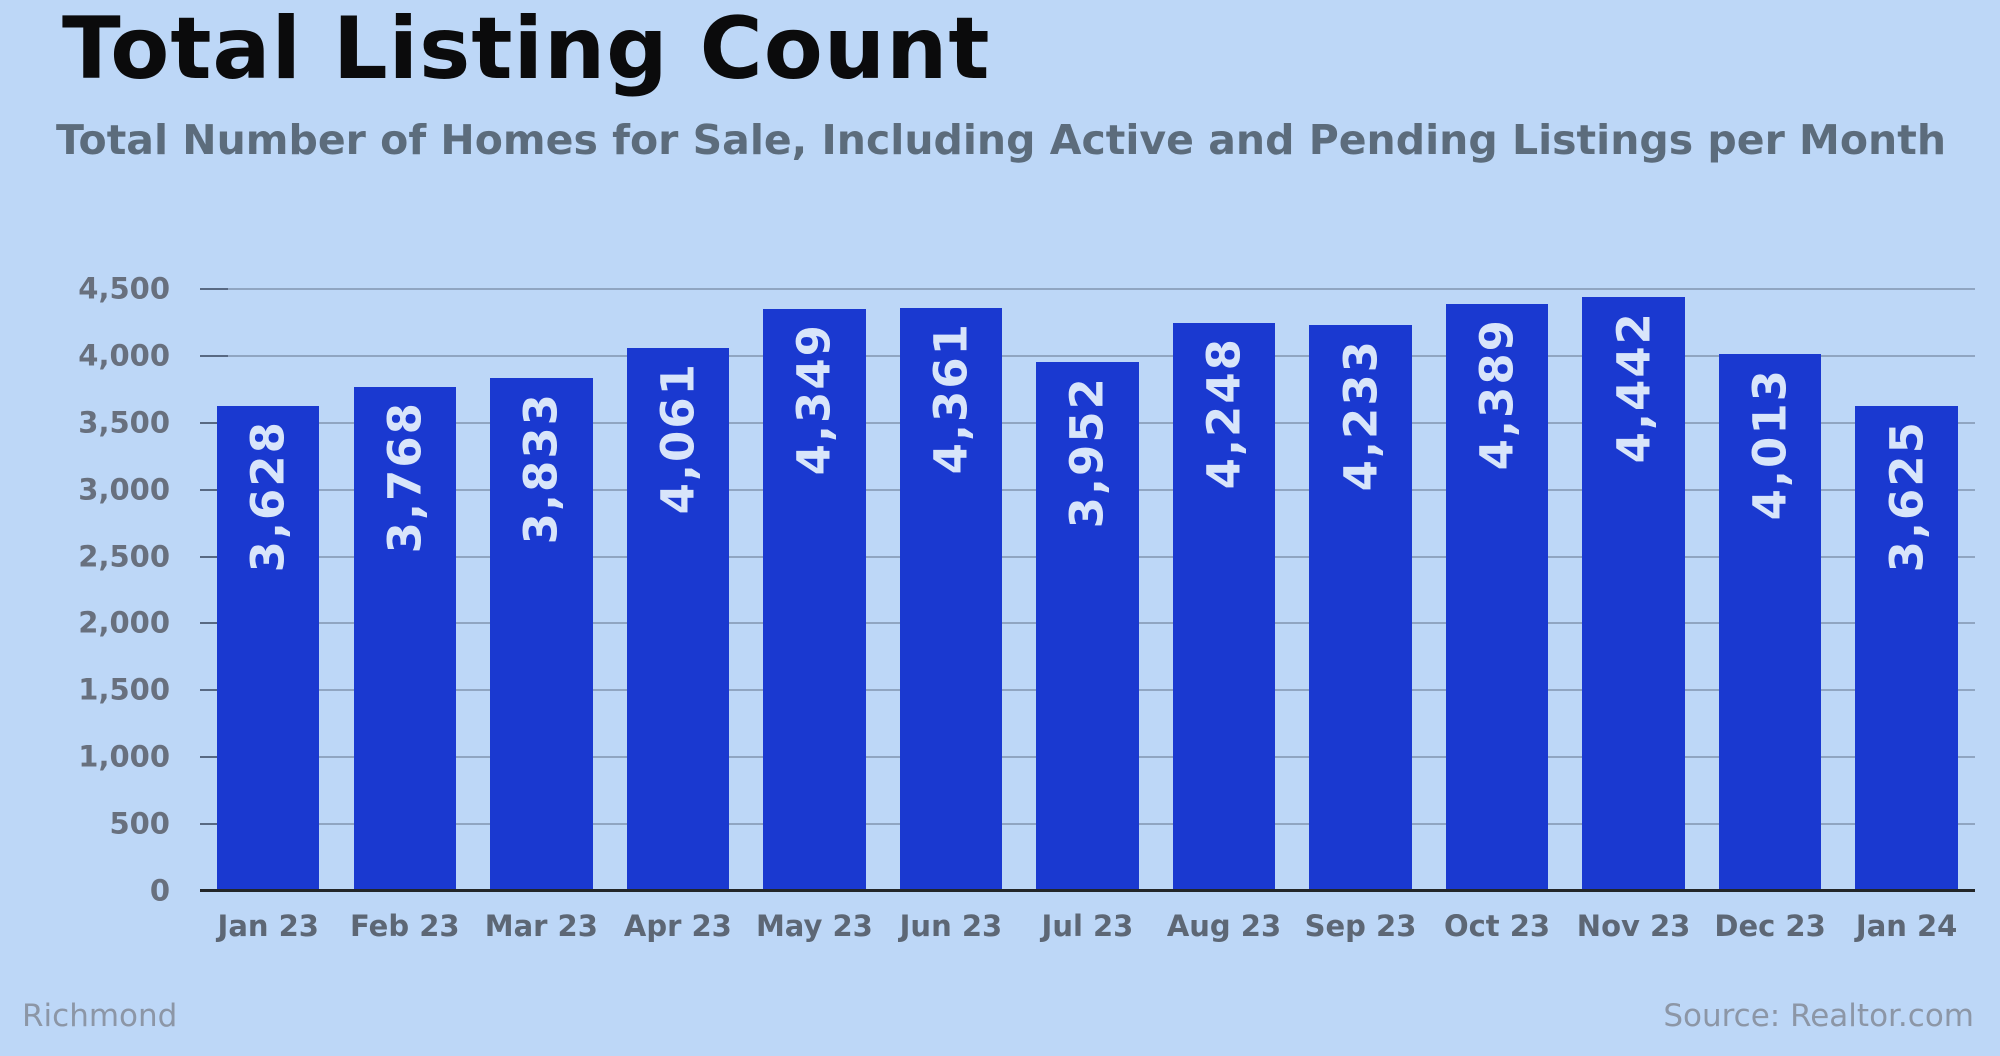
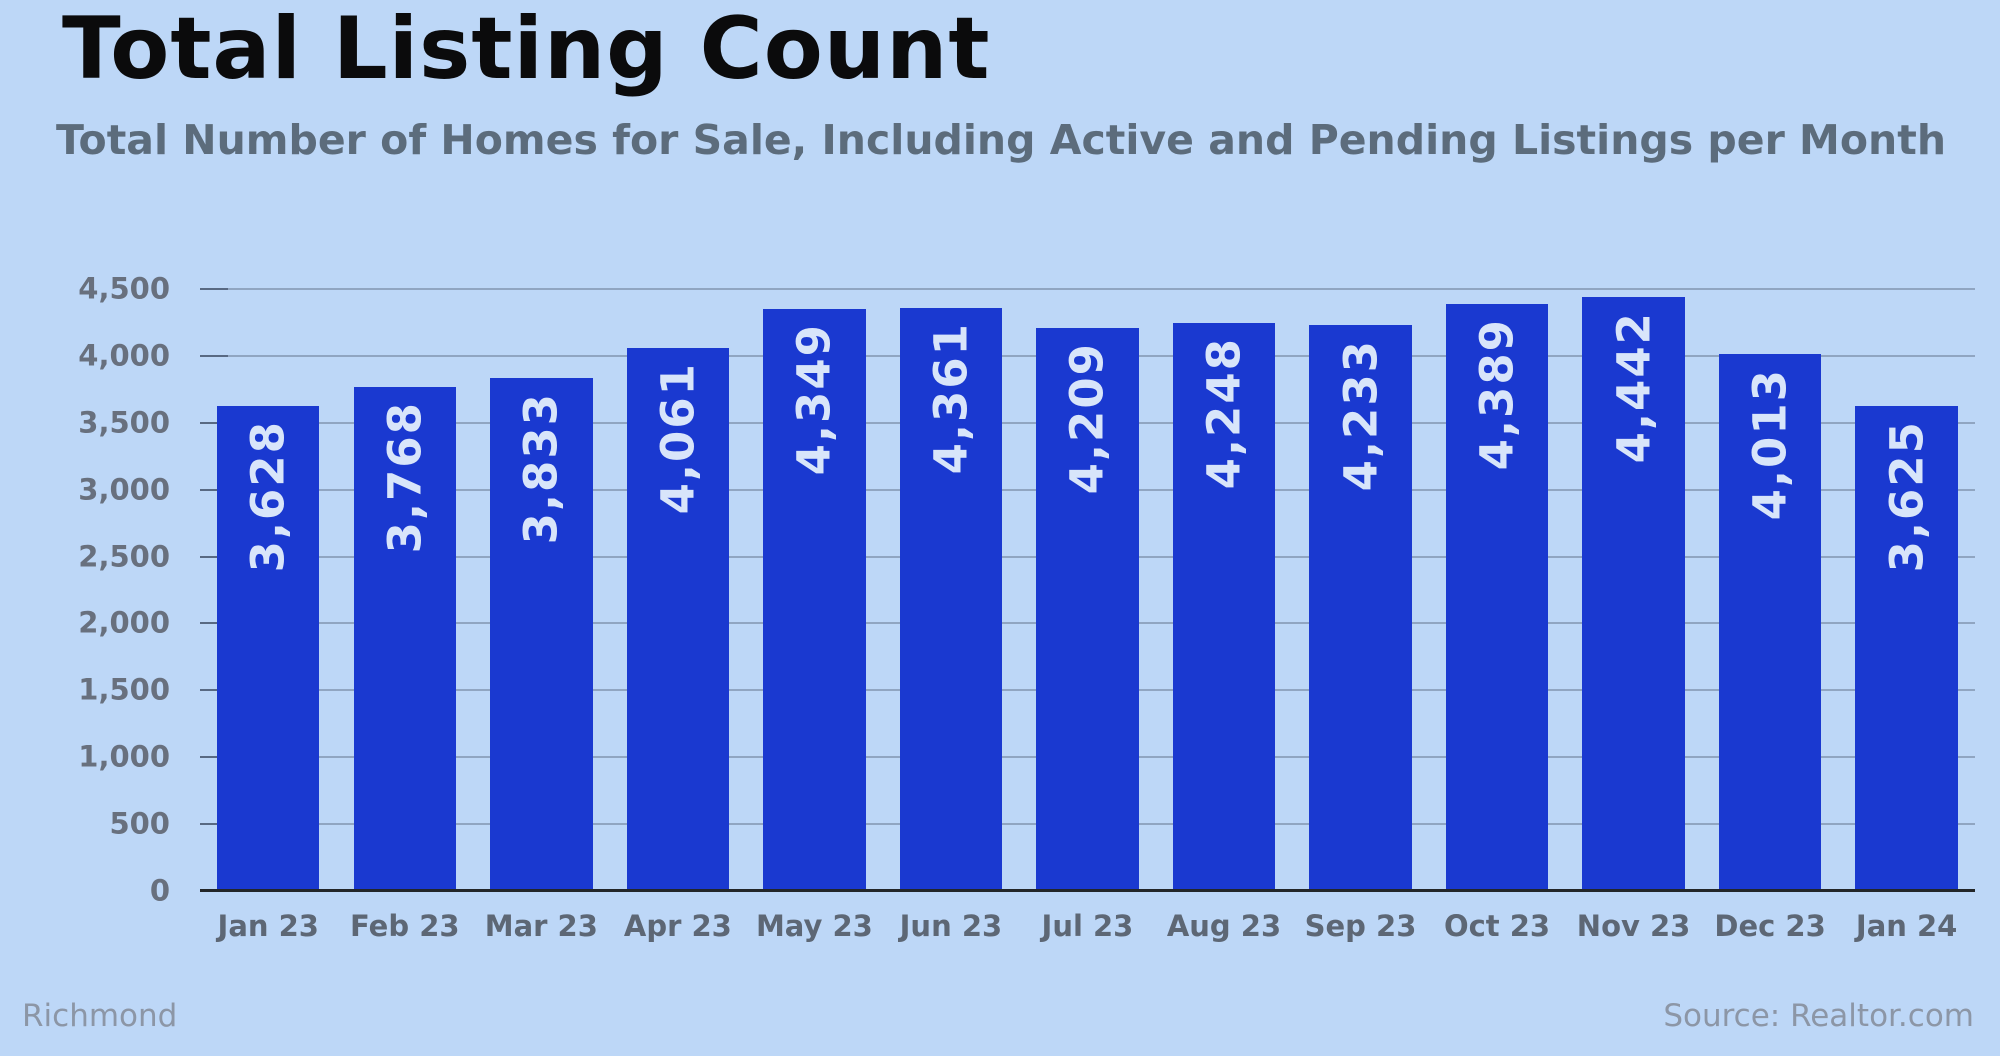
Jul 23: 3,952 -> 4,209
